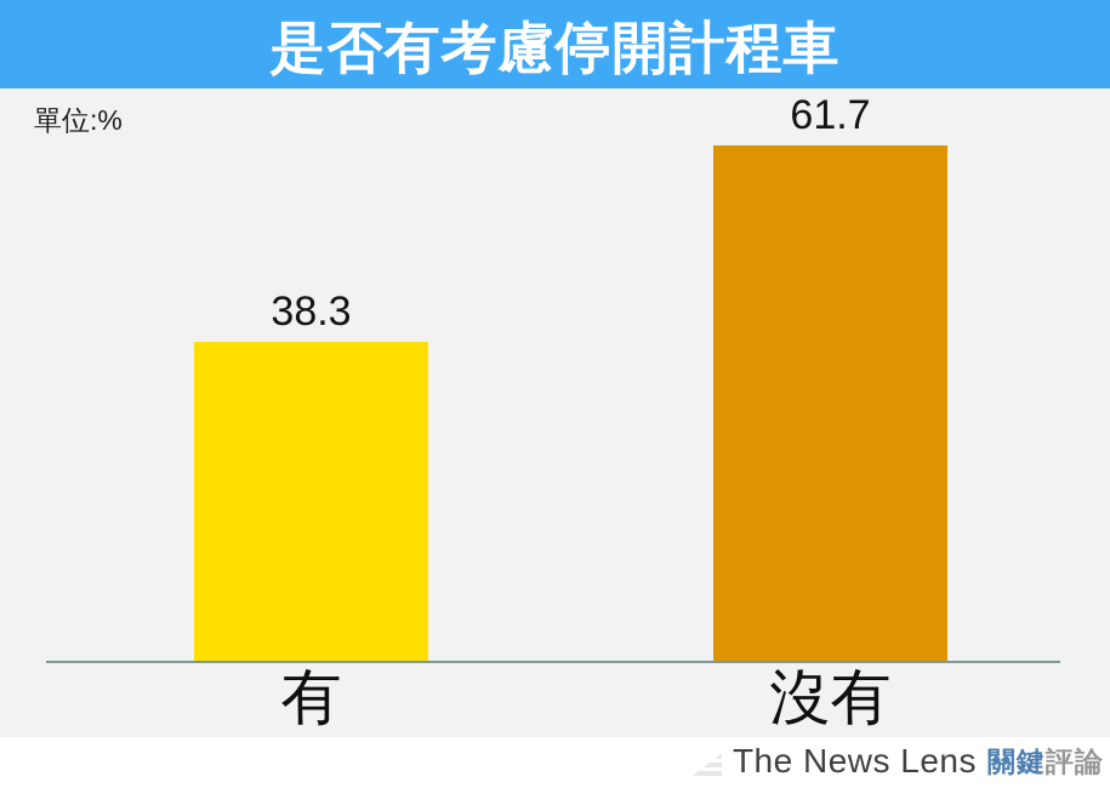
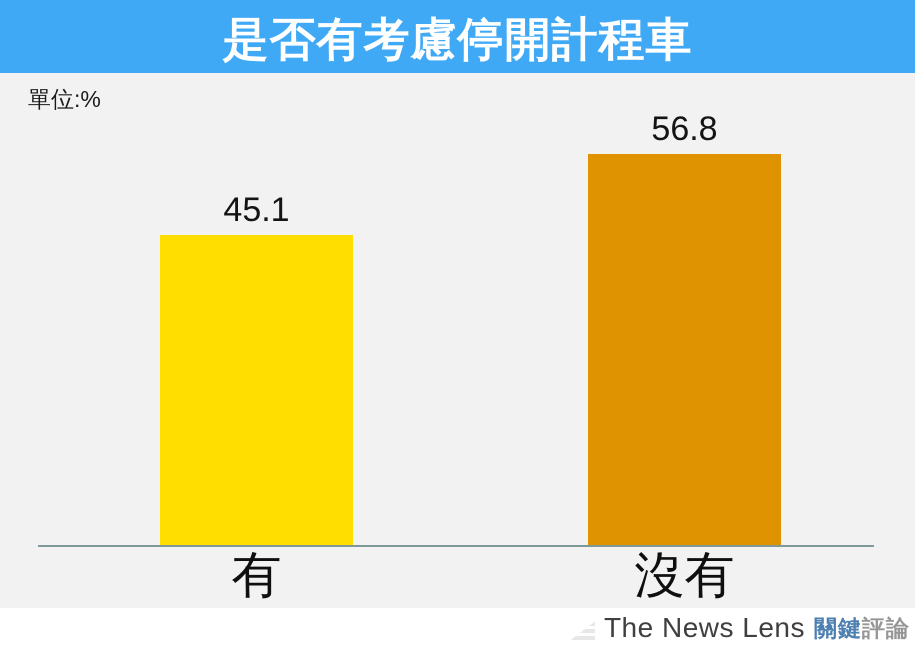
有: 38.3 -> 45.1
沒有: 61.7 -> 56.8
